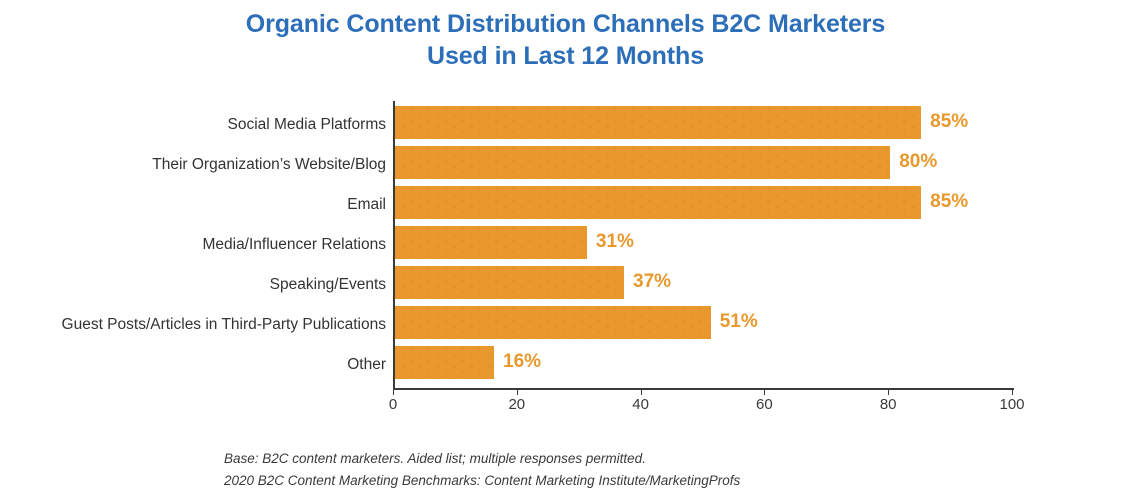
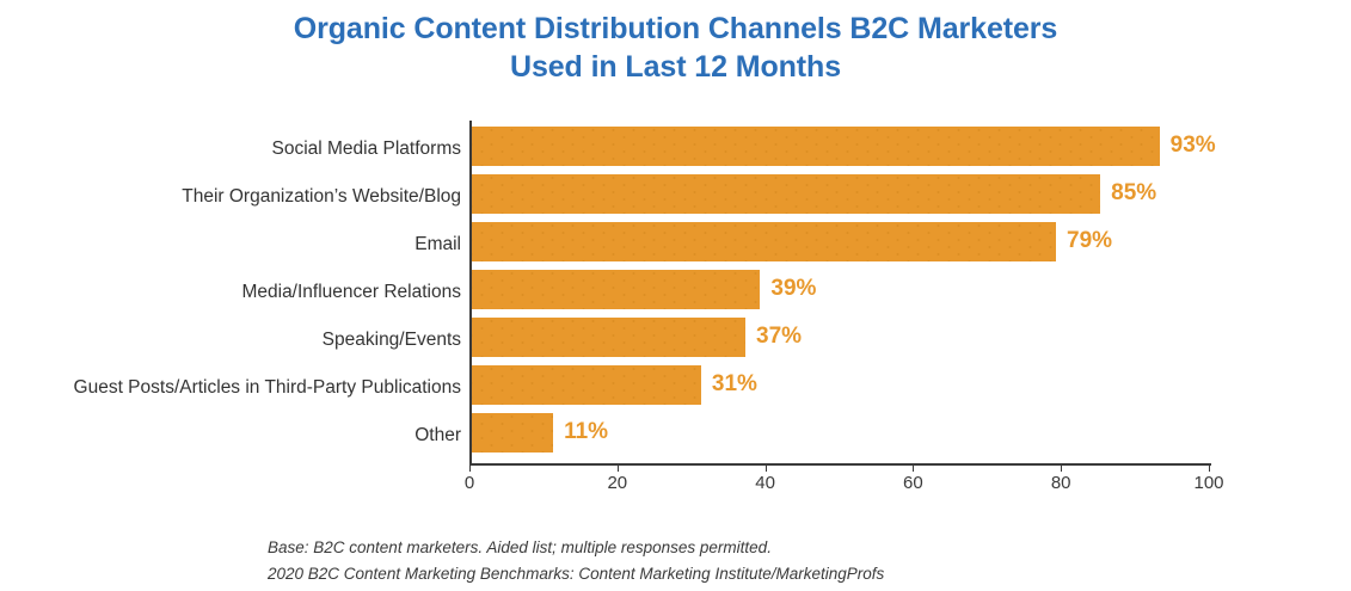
Social Media Platforms: 85% -> 93%
Their Organization’s Website/Blog: 80% -> 85%
Email: 85% -> 79%
Media/Influencer Relations: 31% -> 39%
Guest Posts/Articles in Third-Party Publications: 51% -> 31%
Other: 16% -> 11%
